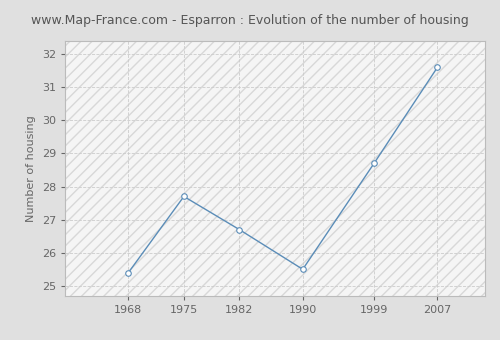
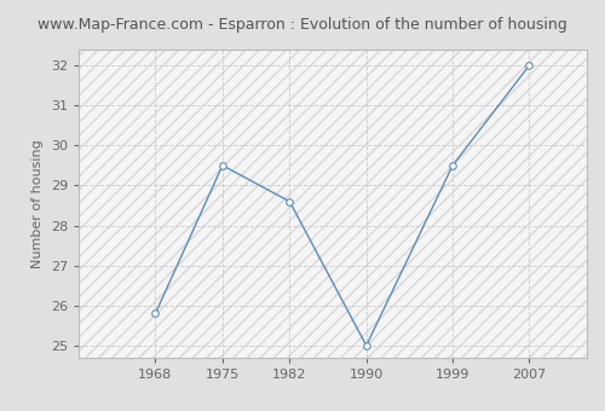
1968: 25.4 -> 25.8
1975: 27.7 -> 29.5
1982: 26.7 -> 28.6
1990: 25.5 -> 25.0
1999: 28.7 -> 29.5
2007: 31.6 -> 32.0
